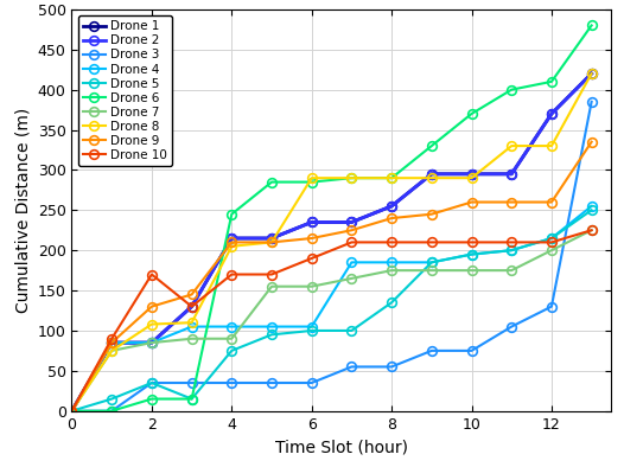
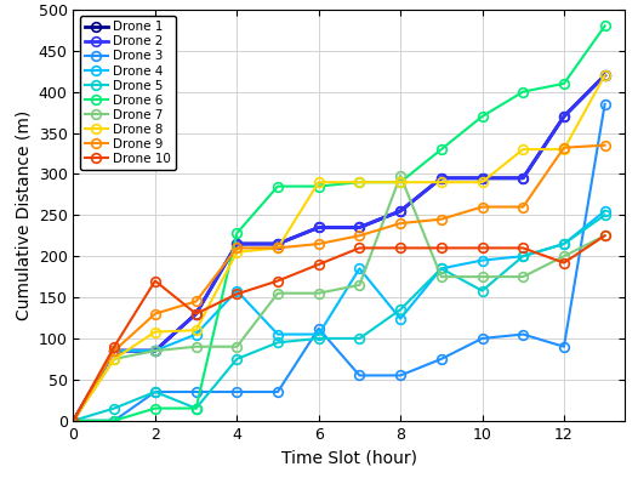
Drone 4/4: 105 -> 158
Drone 6/4: 245 -> 228
Drone 10/4: 170 -> 154
Drone 3/6: 35 -> 112
Drone 4/8: 185 -> 124
Drone 7/8: 175 -> 298
Drone 3/10: 75 -> 100
Drone 5/10: 195 -> 158
Drone 3/12: 130 -> 90
Drone 9/12: 260 -> 332
Drone 10/12: 210 -> 192
